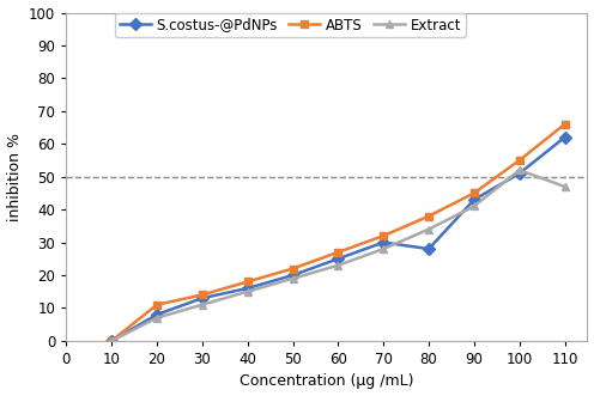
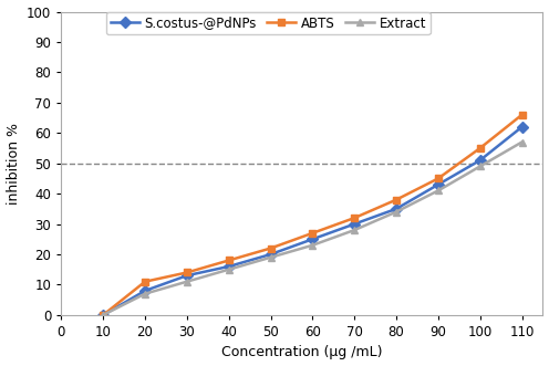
S.costus-@PdNPs/80: 28 -> 35
Extract/100: 52 -> 49
Extract/110: 47 -> 57
